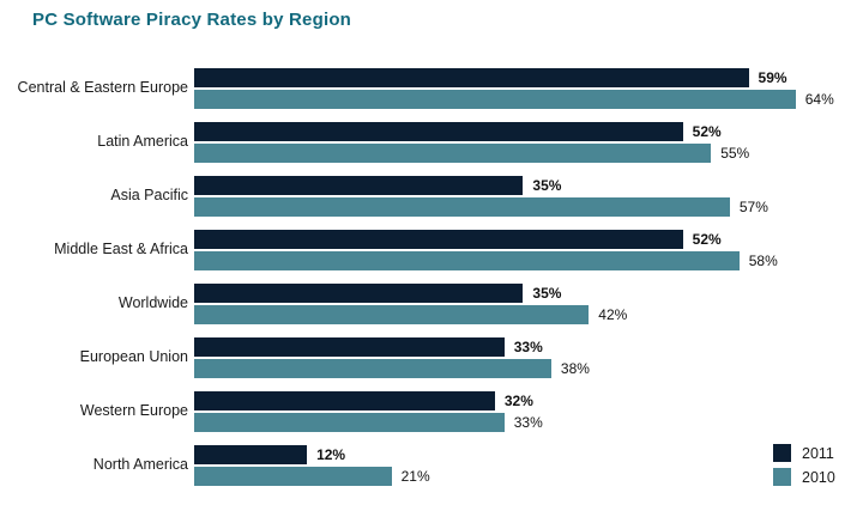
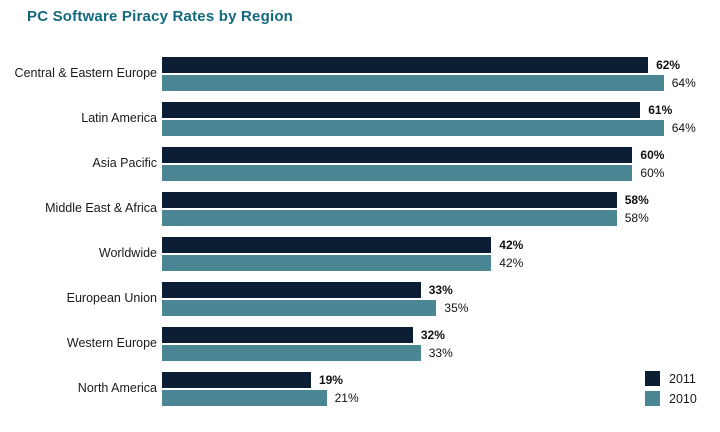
2011/Central & Eastern Europe: 59% -> 62%
2011/Latin America: 52% -> 61%
2010/Latin America: 55% -> 64%
2011/Asia Pacific: 35% -> 60%
2010/Asia Pacific: 57% -> 60%
2011/Middle East & Africa: 52% -> 58%
2011/Worldwide: 35% -> 42%
2010/European Union: 38% -> 35%
2011/North America: 12% -> 19%
